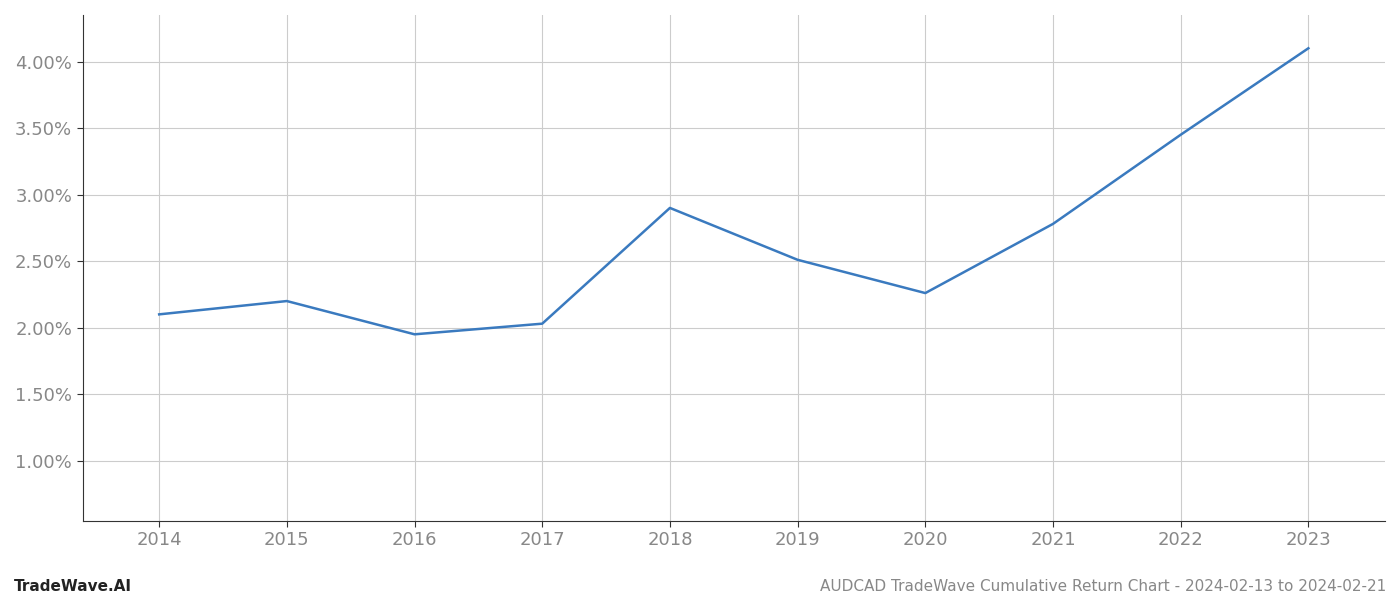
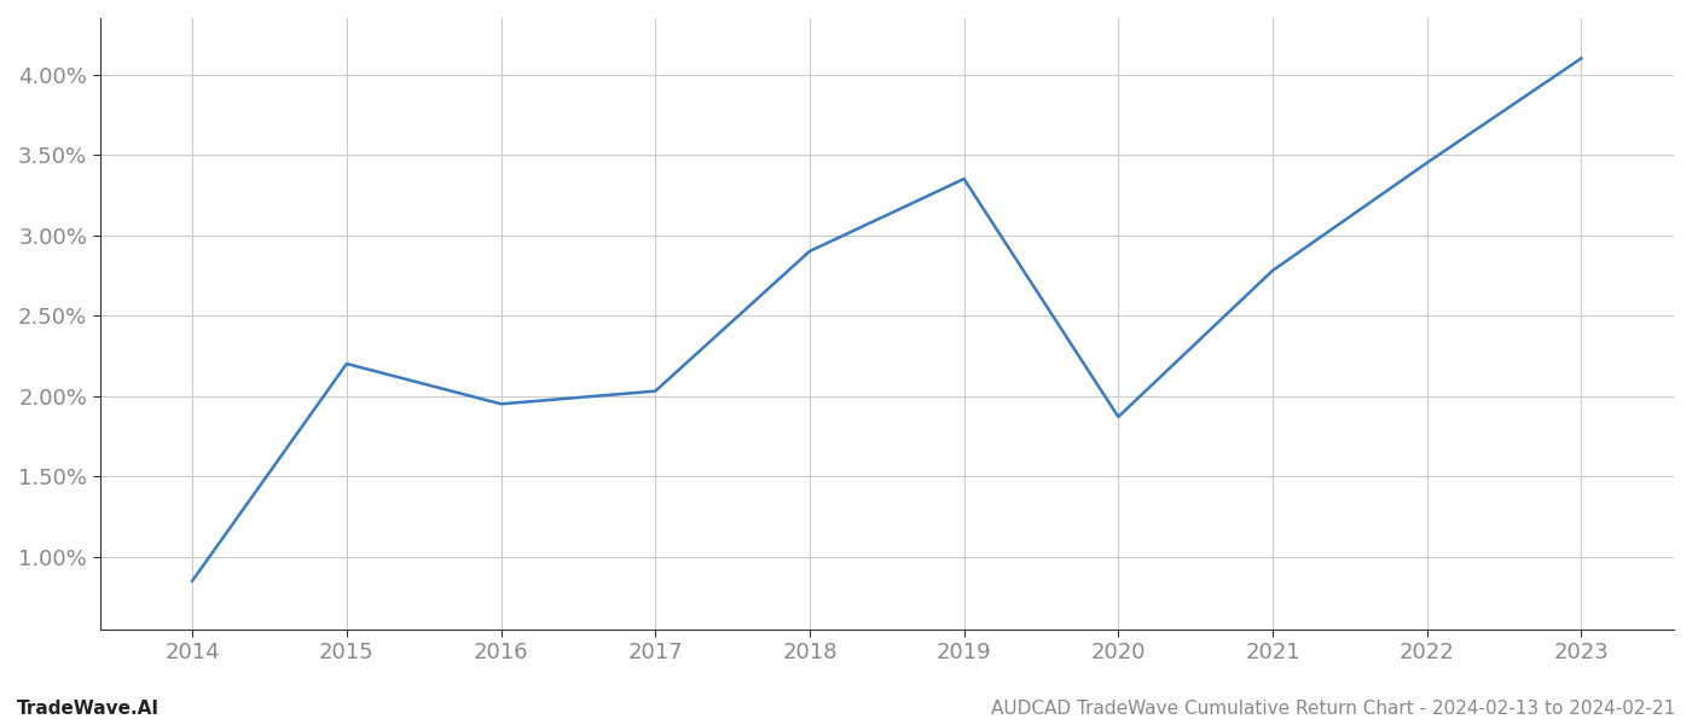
2014: 2.10% -> 0.85%
2019: 2.51% -> 3.35%
2020: 2.26% -> 1.87%
